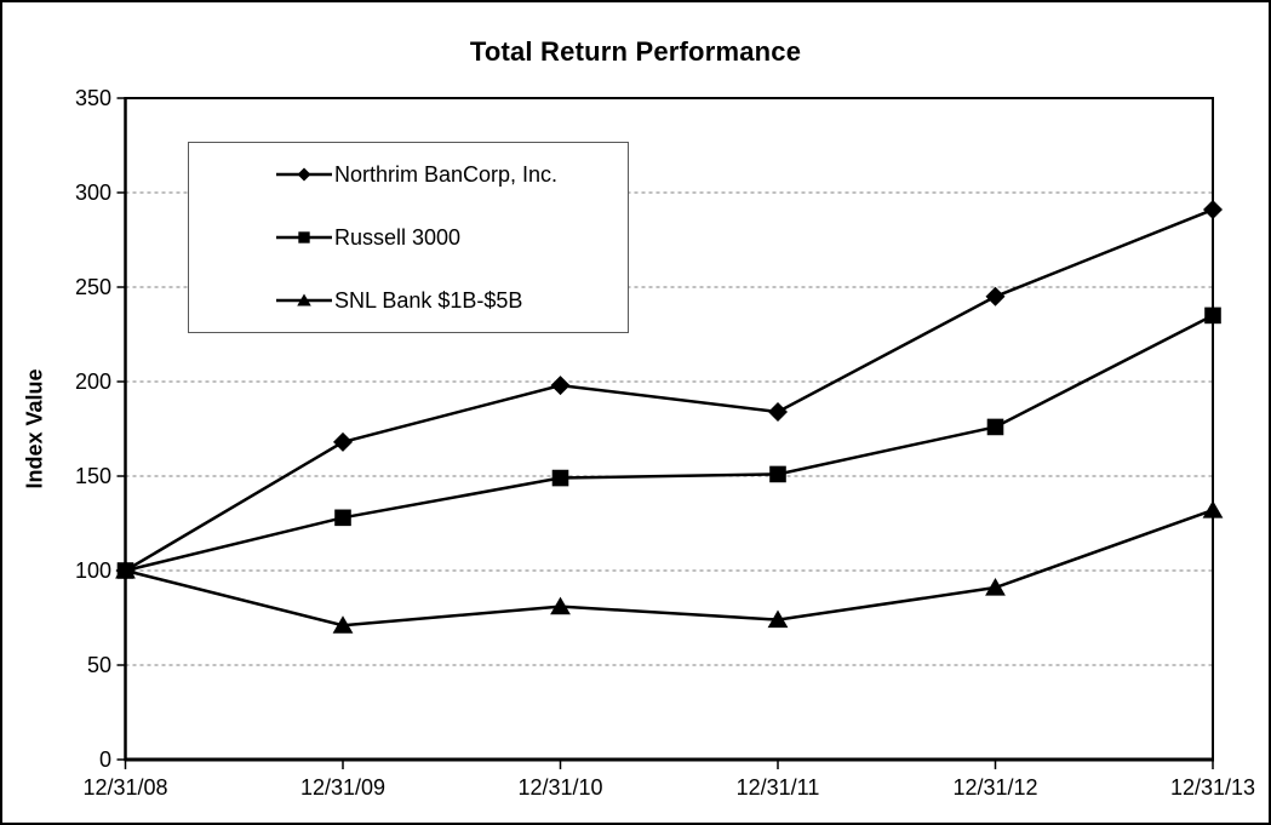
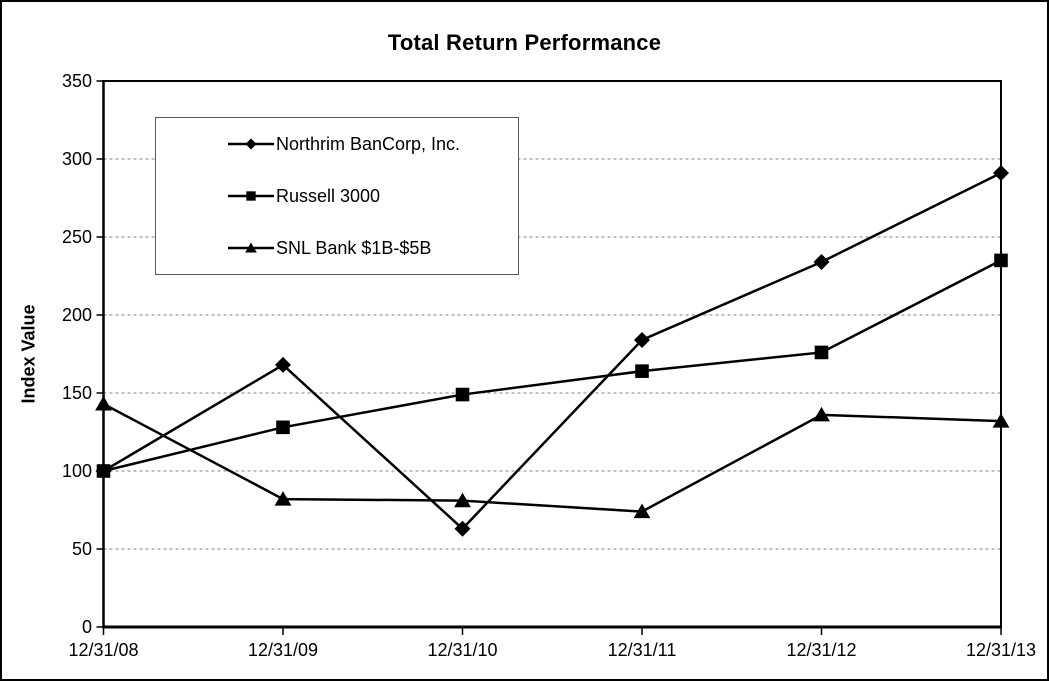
SNL Bank $1B-$5B/12/31/08: 100 -> 143
SNL Bank $1B-$5B/12/31/09: 71 -> 82
Northrim BanCorp, Inc./12/31/10: 198 -> 63
Russell 3000/12/31/11: 151 -> 164
Northrim BanCorp, Inc./12/31/12: 245 -> 234
SNL Bank $1B-$5B/12/31/12: 91 -> 136
